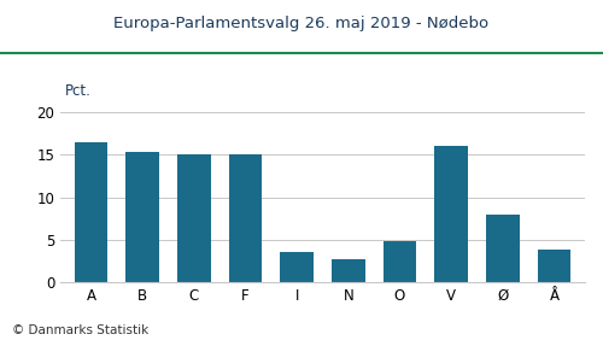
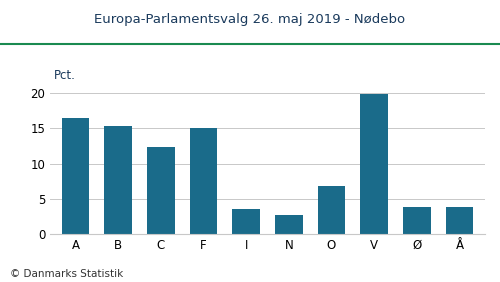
C: 15.0 -> 12.3
O: 4.8 -> 6.8
V: 16.0 -> 19.9
Ø: 8.0 -> 3.8
